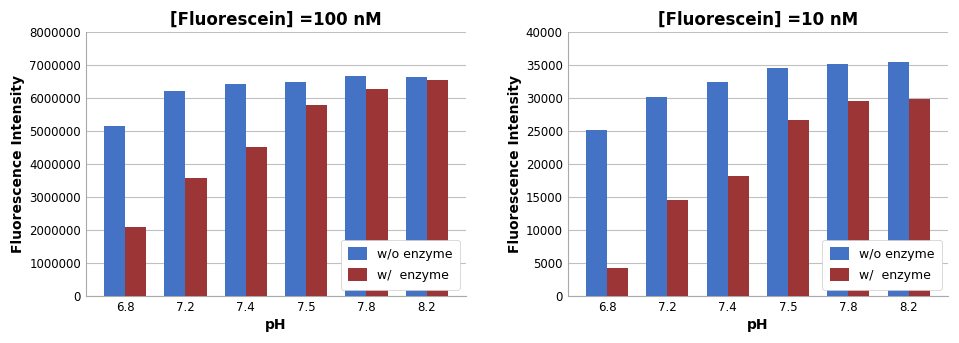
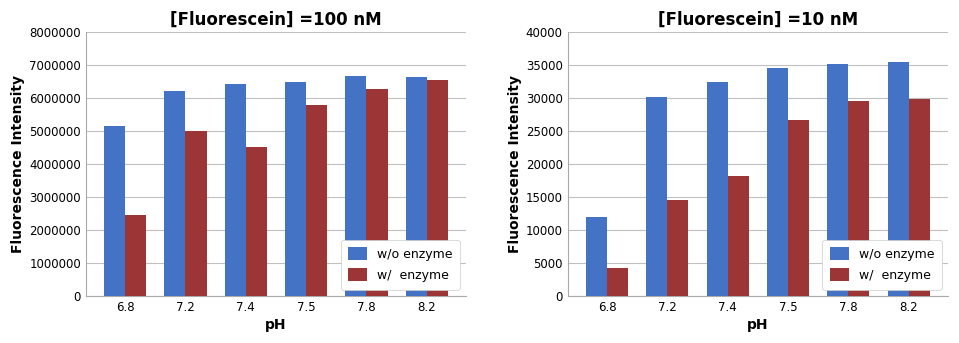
[Fluorescein] =100 nM/w/ enzyme/6.8: 2080000 -> 2450000
[Fluorescein] =100 nM/w/ enzyme/7.2: 3580000 -> 5000000
[Fluorescein] =10 nM/w/o enzyme/6.8: 25200 -> 12000
